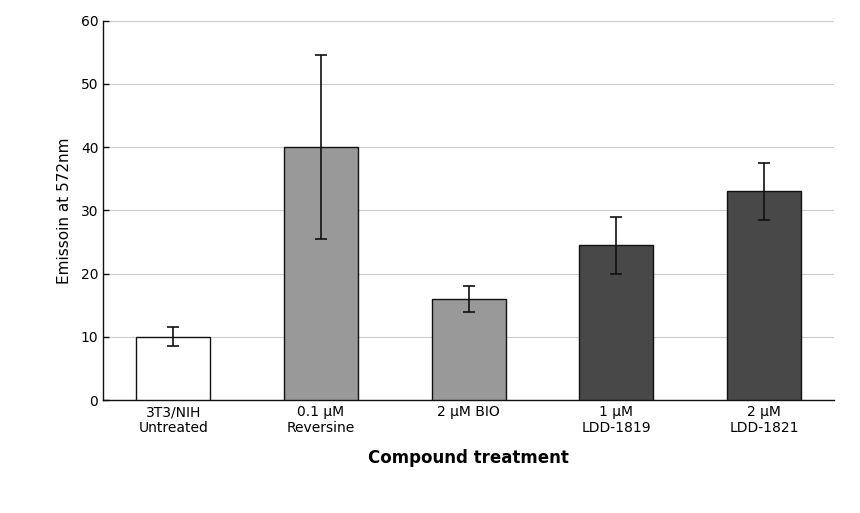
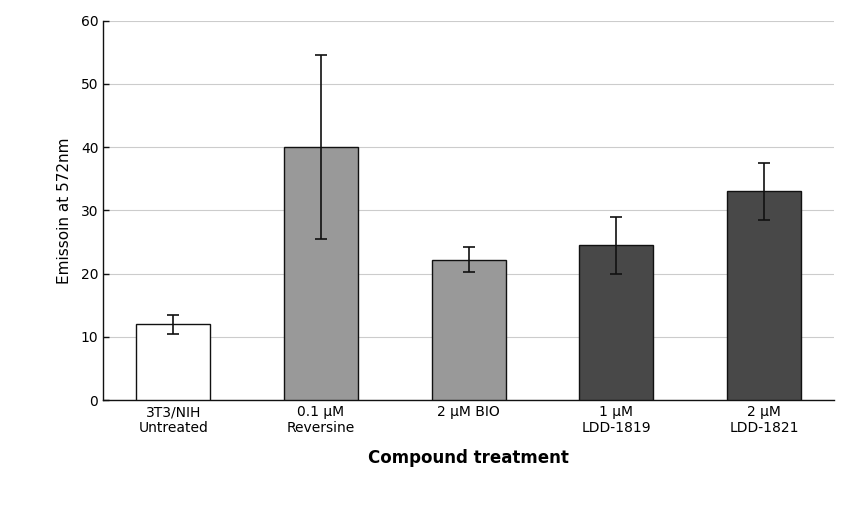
3T3/NIH Untreated: 10.0 -> 12.0
2 μM BIO: 16.0 -> 22.2
